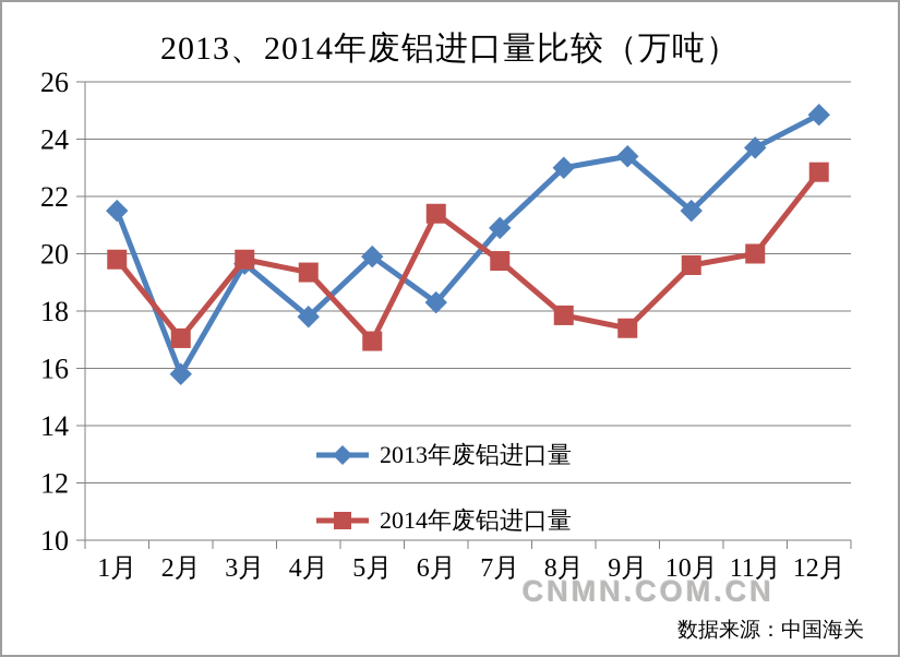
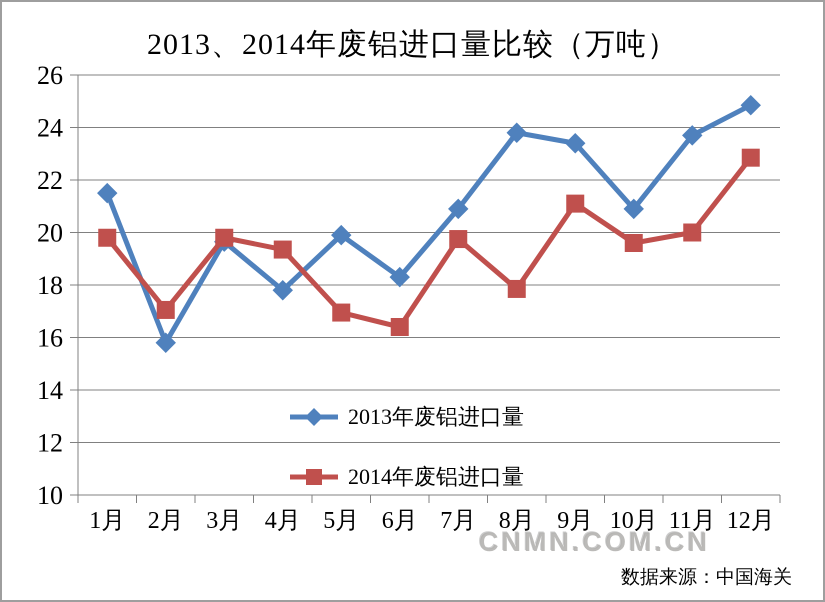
2014年废铝进口量/6月: 21.4 -> 16.4
2013年废铝进口量/8月: 23.0 -> 23.8
2014年废铝进口量/9月: 17.4 -> 21.1
2013年废铝进口量/10月: 21.5 -> 20.9
